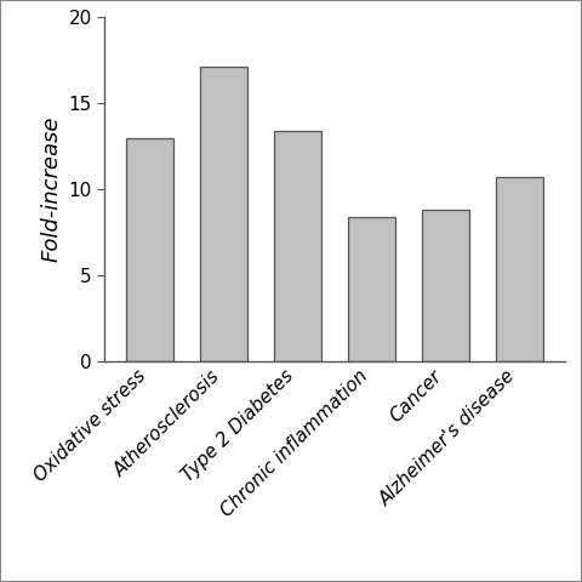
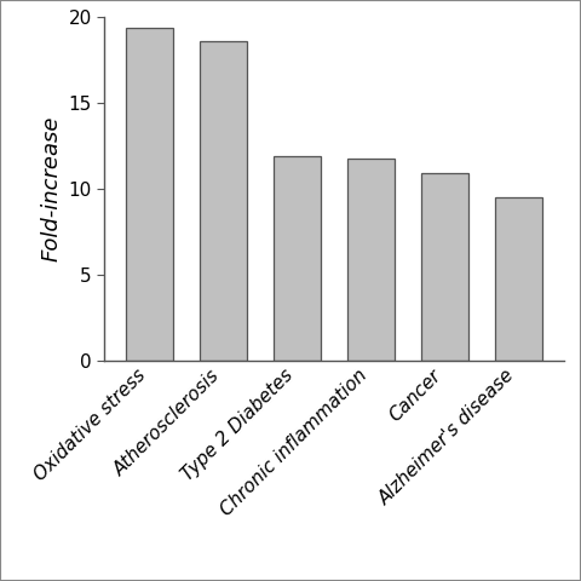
Oxidative stress: 13.0 -> 19.4
Atherosclerosis: 17.1 -> 18.6
Type 2 Diabetes: 13.4 -> 11.9
Chronic inflammation: 8.4 -> 11.8
Cancer: 8.8 -> 10.9
Alzheimer's disease: 10.7 -> 9.5
